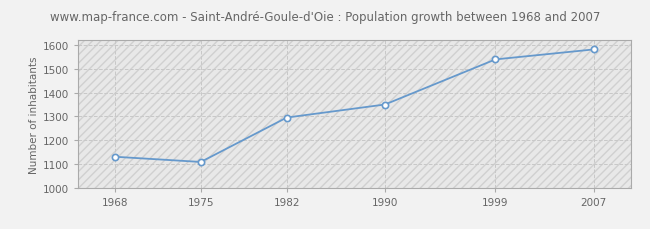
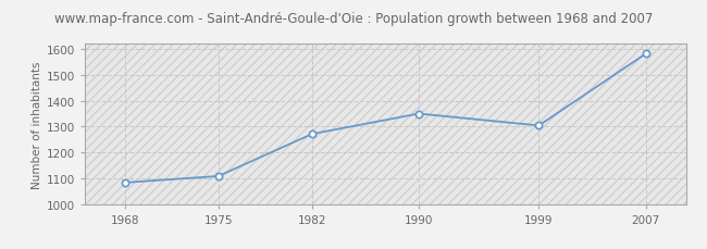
1968: 1130 -> 1083
1982: 1295 -> 1271
1999: 1540 -> 1304
